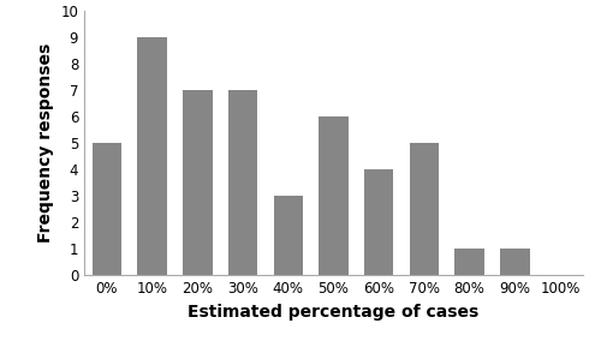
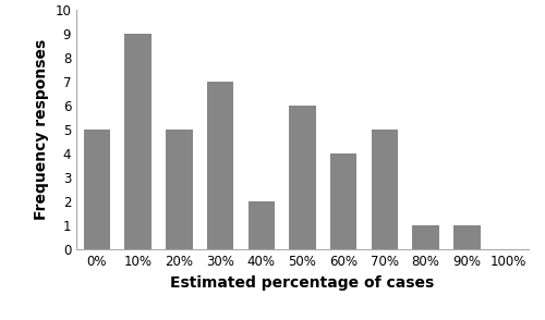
20%: 7 -> 5
40%: 3 -> 2
